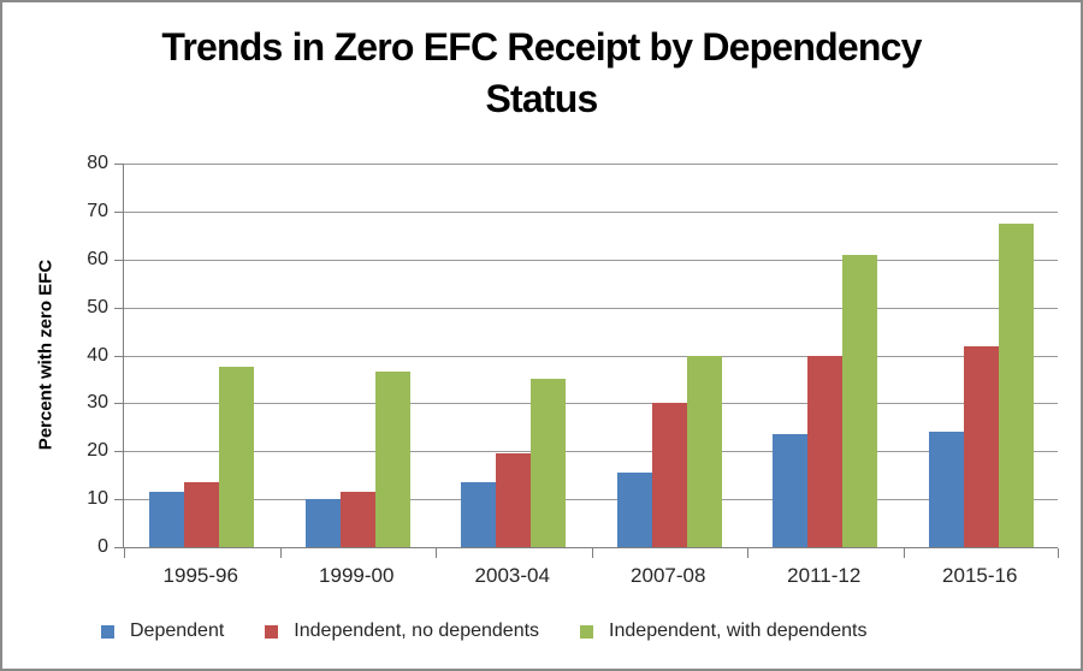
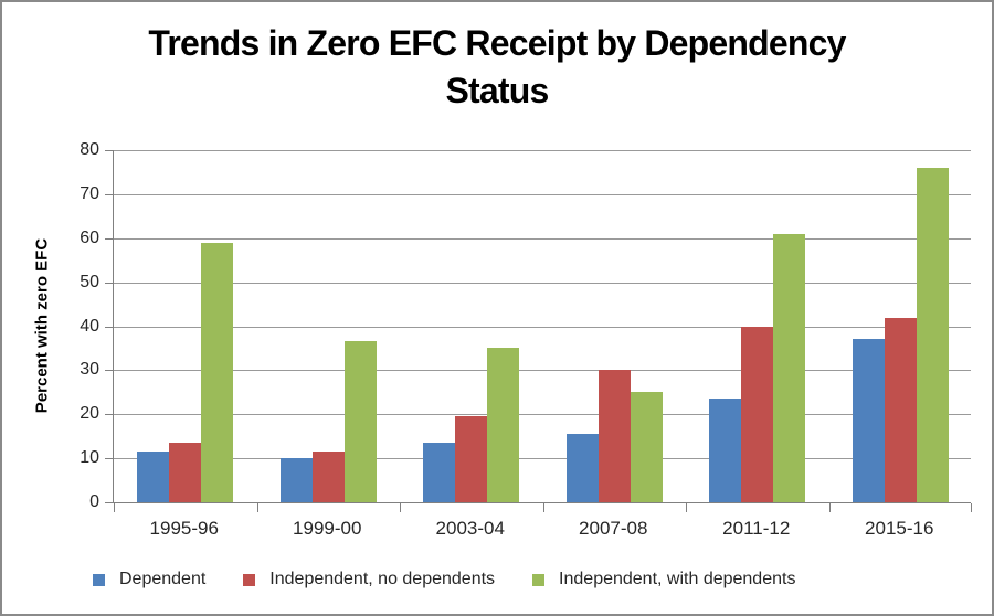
Independent, with dependents/1995-96: 38 -> 59
Independent, with dependents/2007-08: 40 -> 25
Dependent/2015-16: 24 -> 37
Independent, with dependents/2015-16: 68 -> 76
